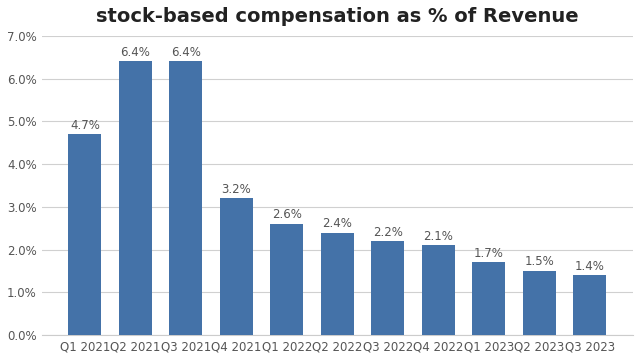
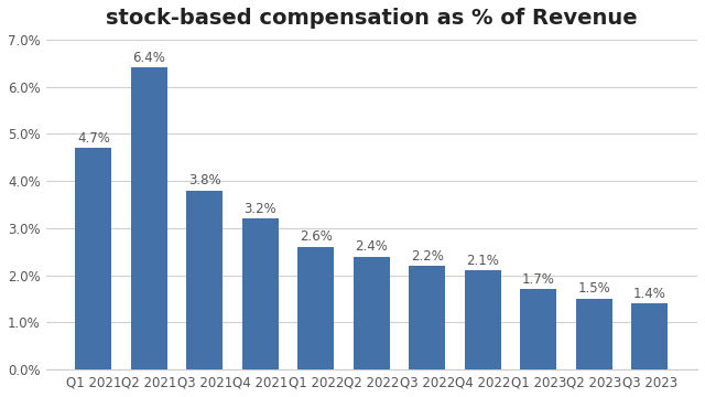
Q3 2021: 6.4% -> 3.8%
